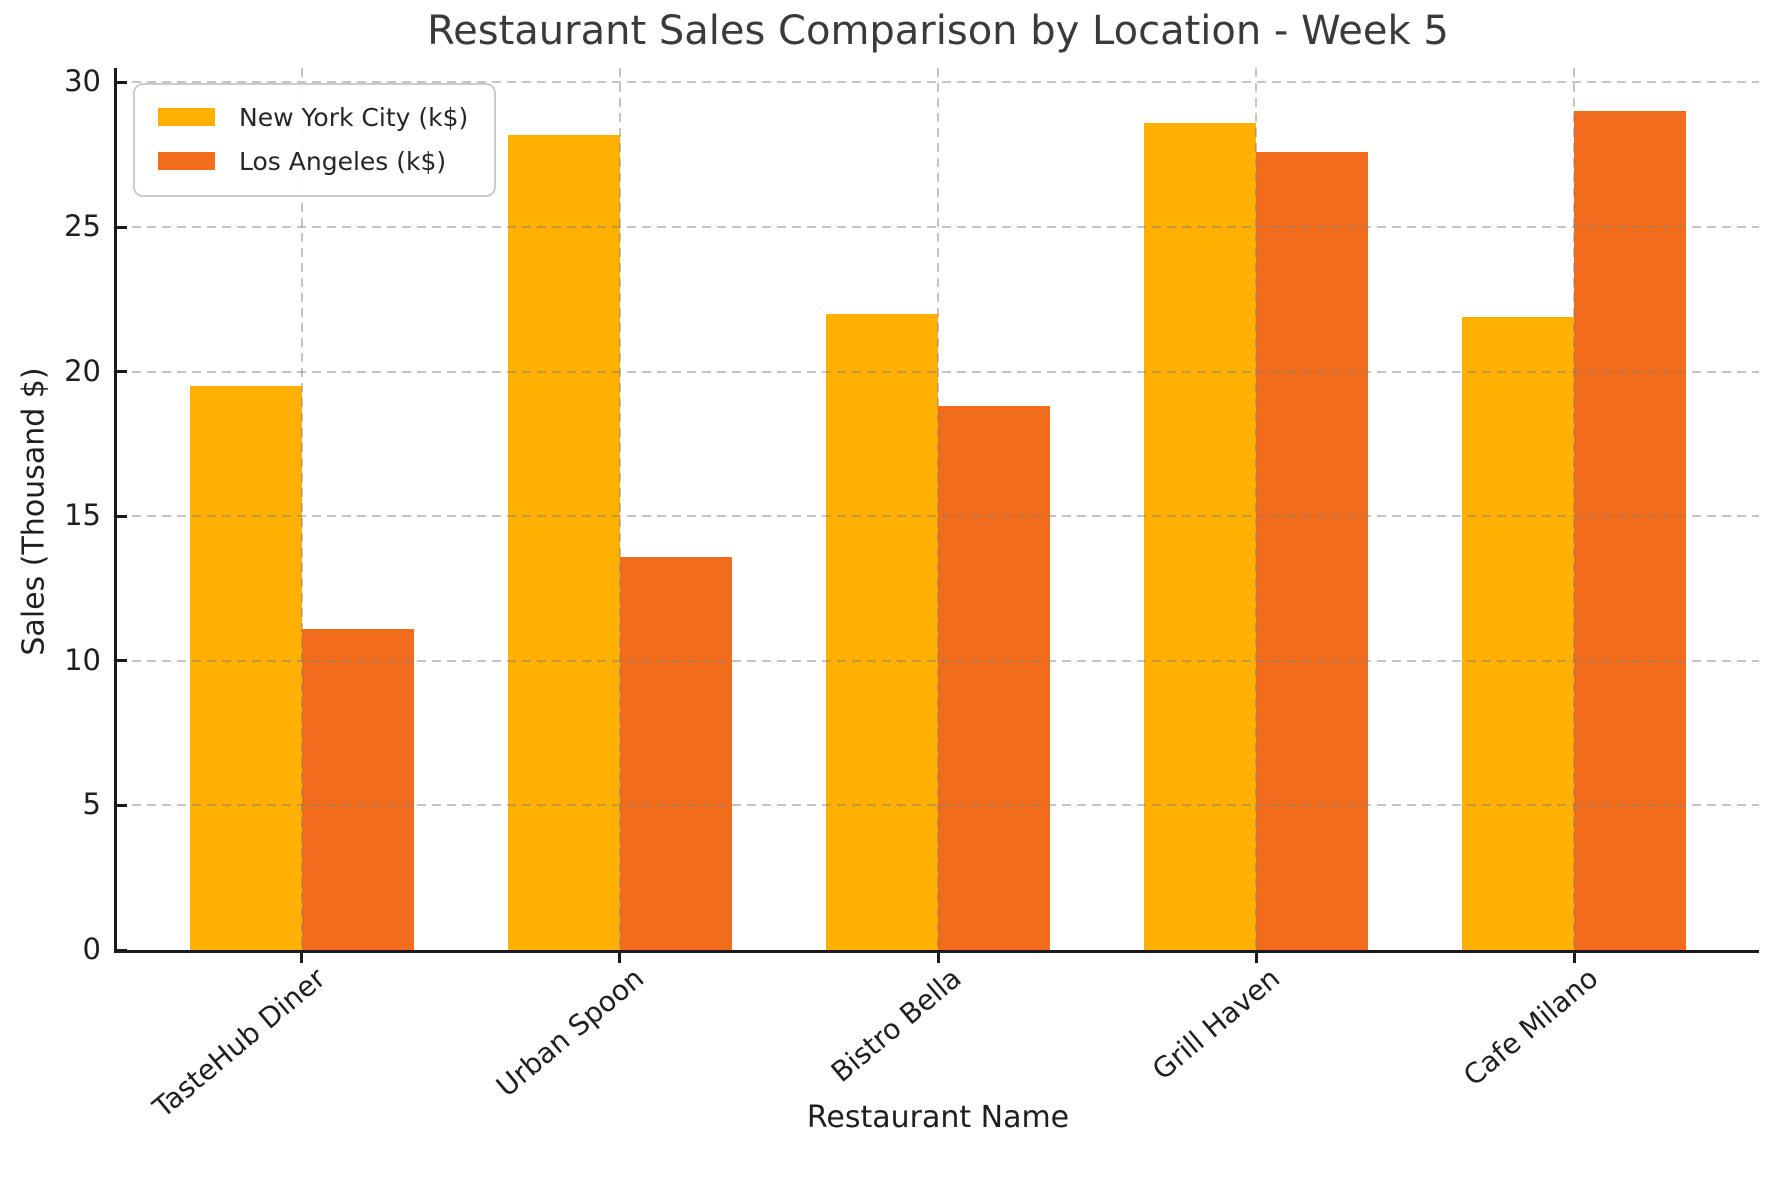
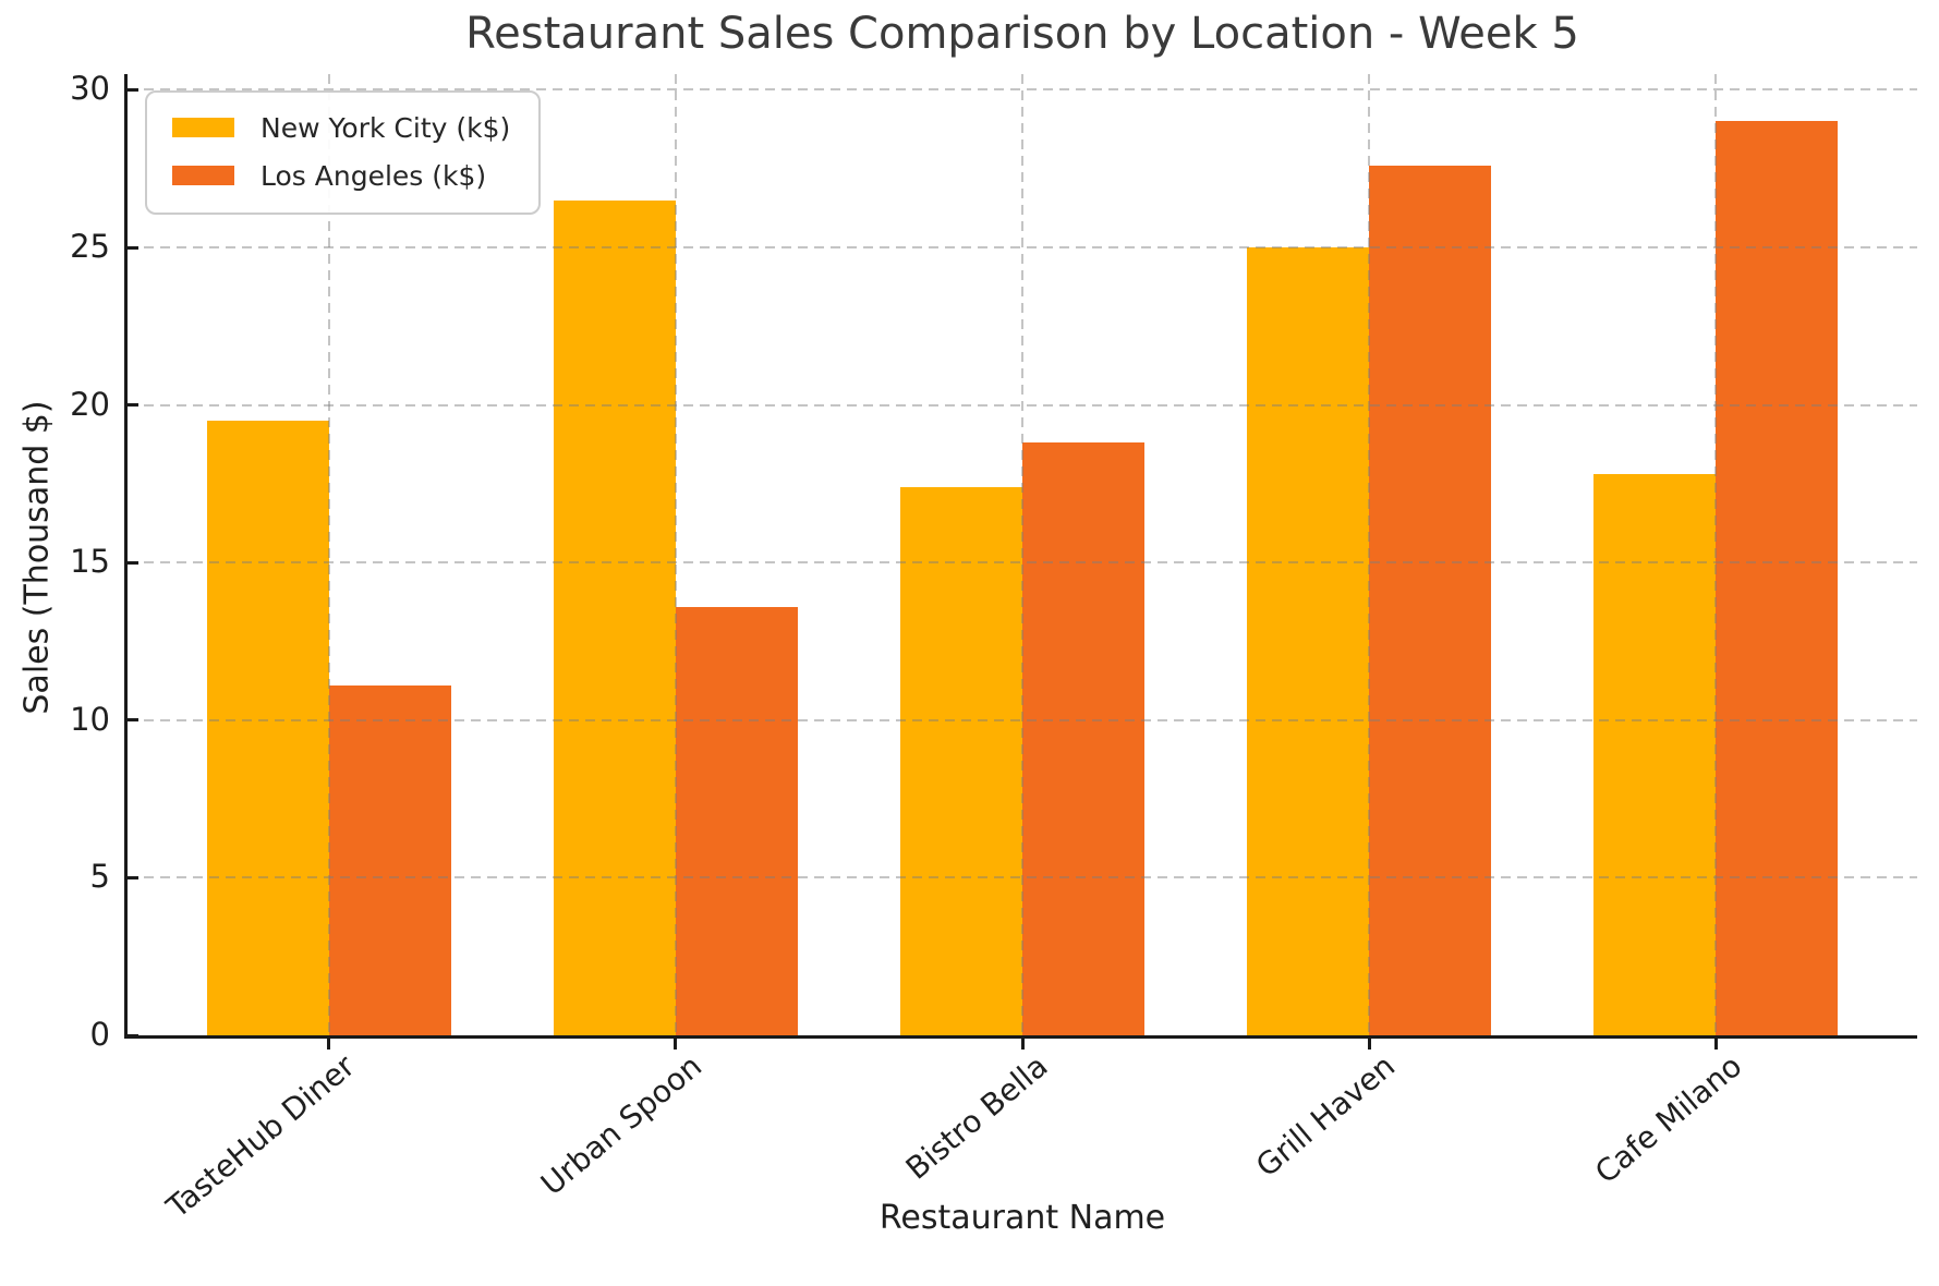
New York City (k$)/Urban Spoon: 28.2 -> 26.5
New York City (k$)/Bistro Bella: 22.0 -> 17.4
New York City (k$)/Grill Haven: 28.6 -> 25.0
New York City (k$)/Cafe Milano: 21.9 -> 17.8
